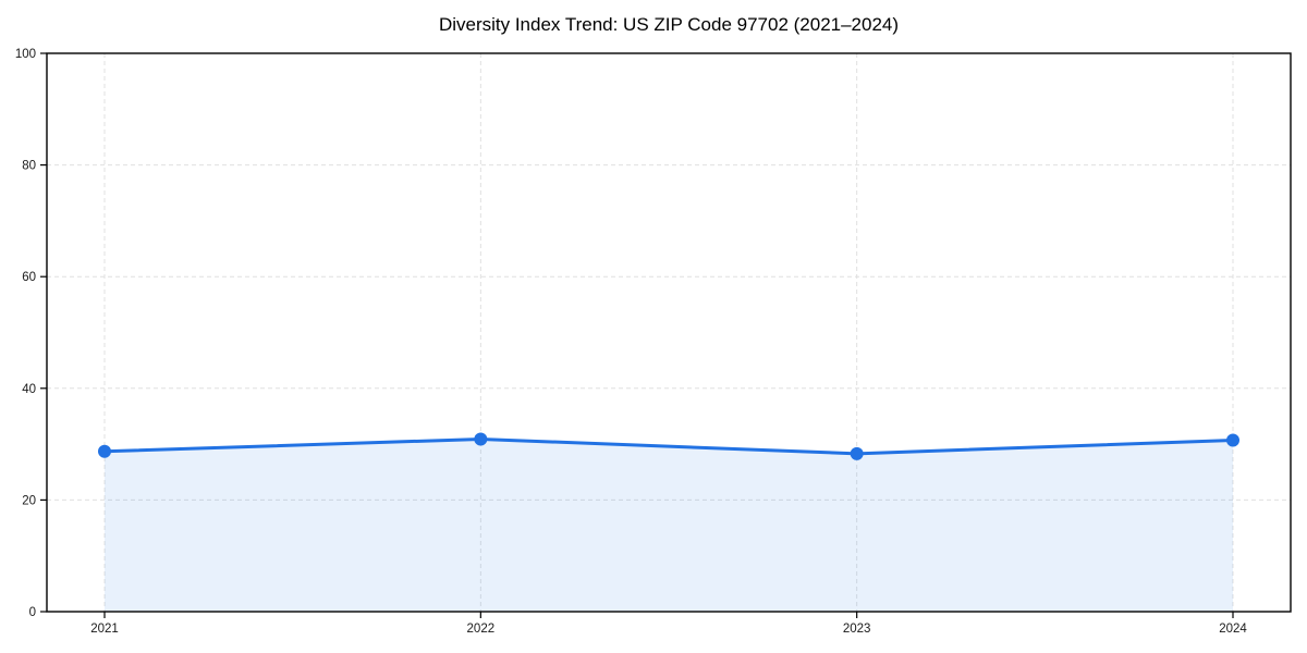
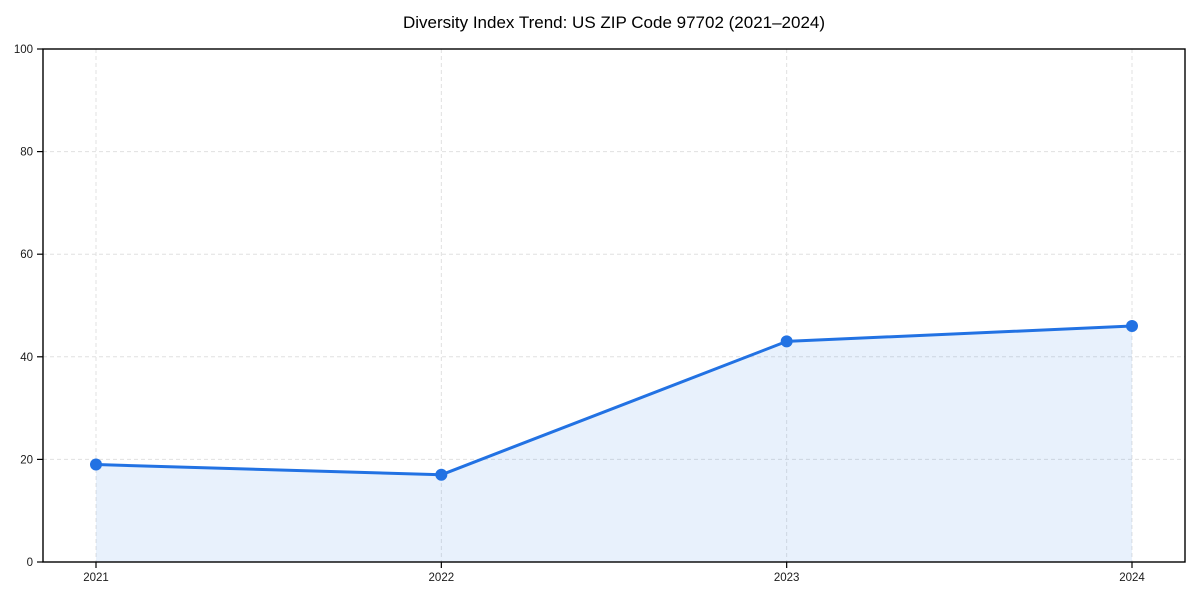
2021: 29 -> 19
2022: 31 -> 17
2023: 28 -> 43
2024: 31 -> 46
